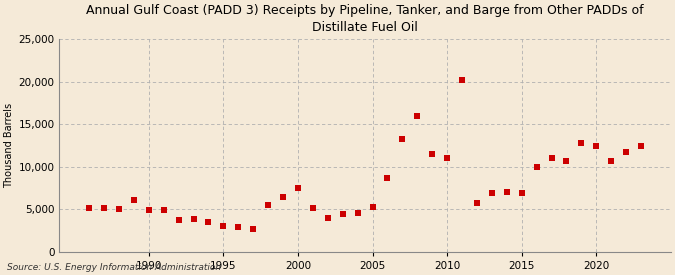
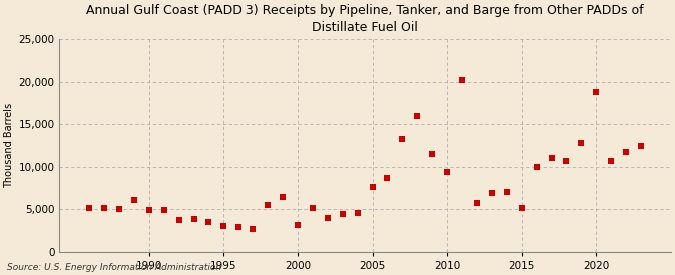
2000: 7,500 -> 3,200
2005: 5,300 -> 7,600
2010: 11,000 -> 9,400
2015: 6,900 -> 5,200
2020: 12,500 -> 18,800
